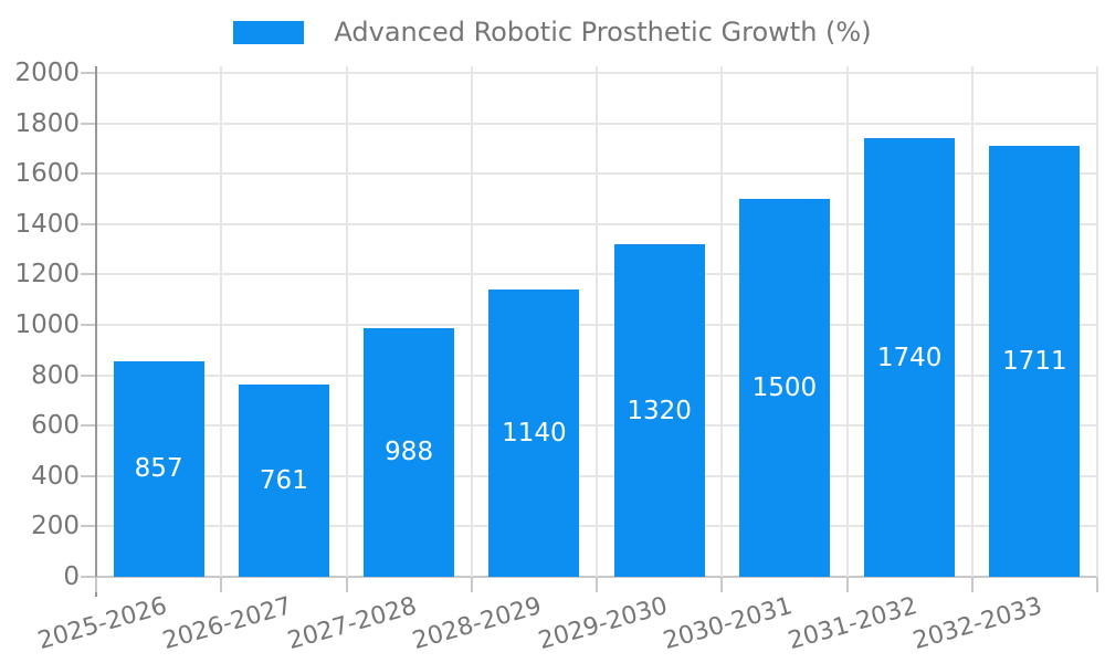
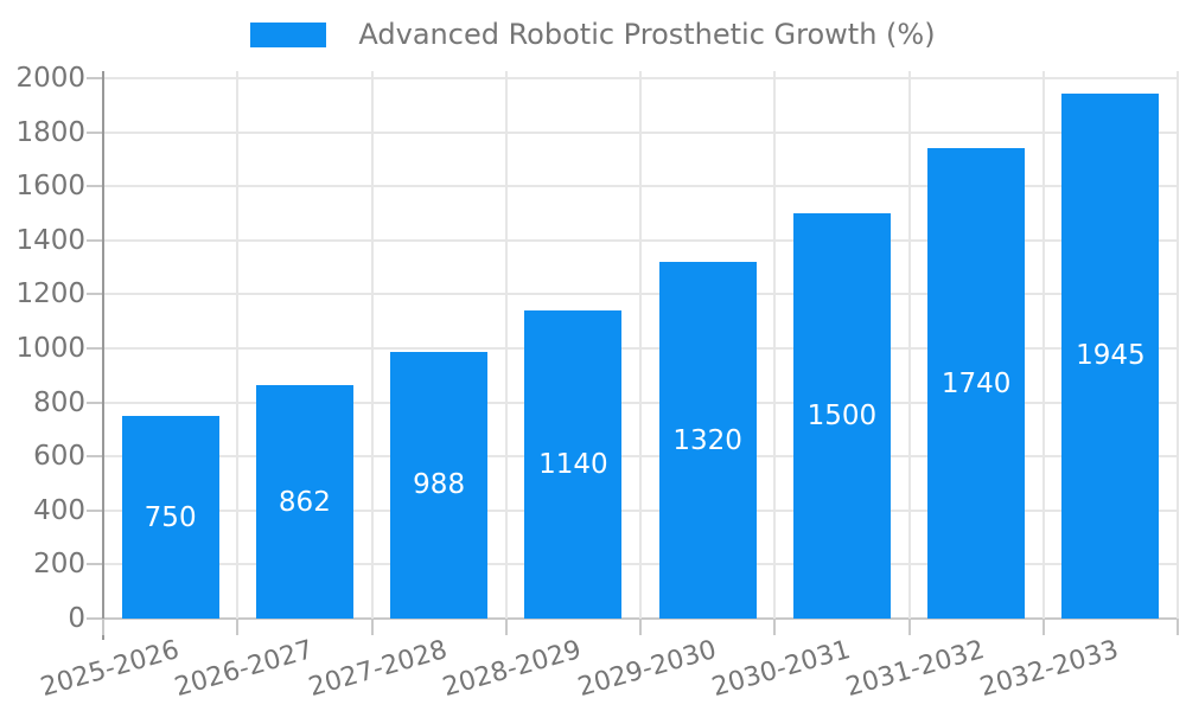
2025-2026: 857 -> 750
2026-2027: 761 -> 862
2032-2033: 1711 -> 1945
